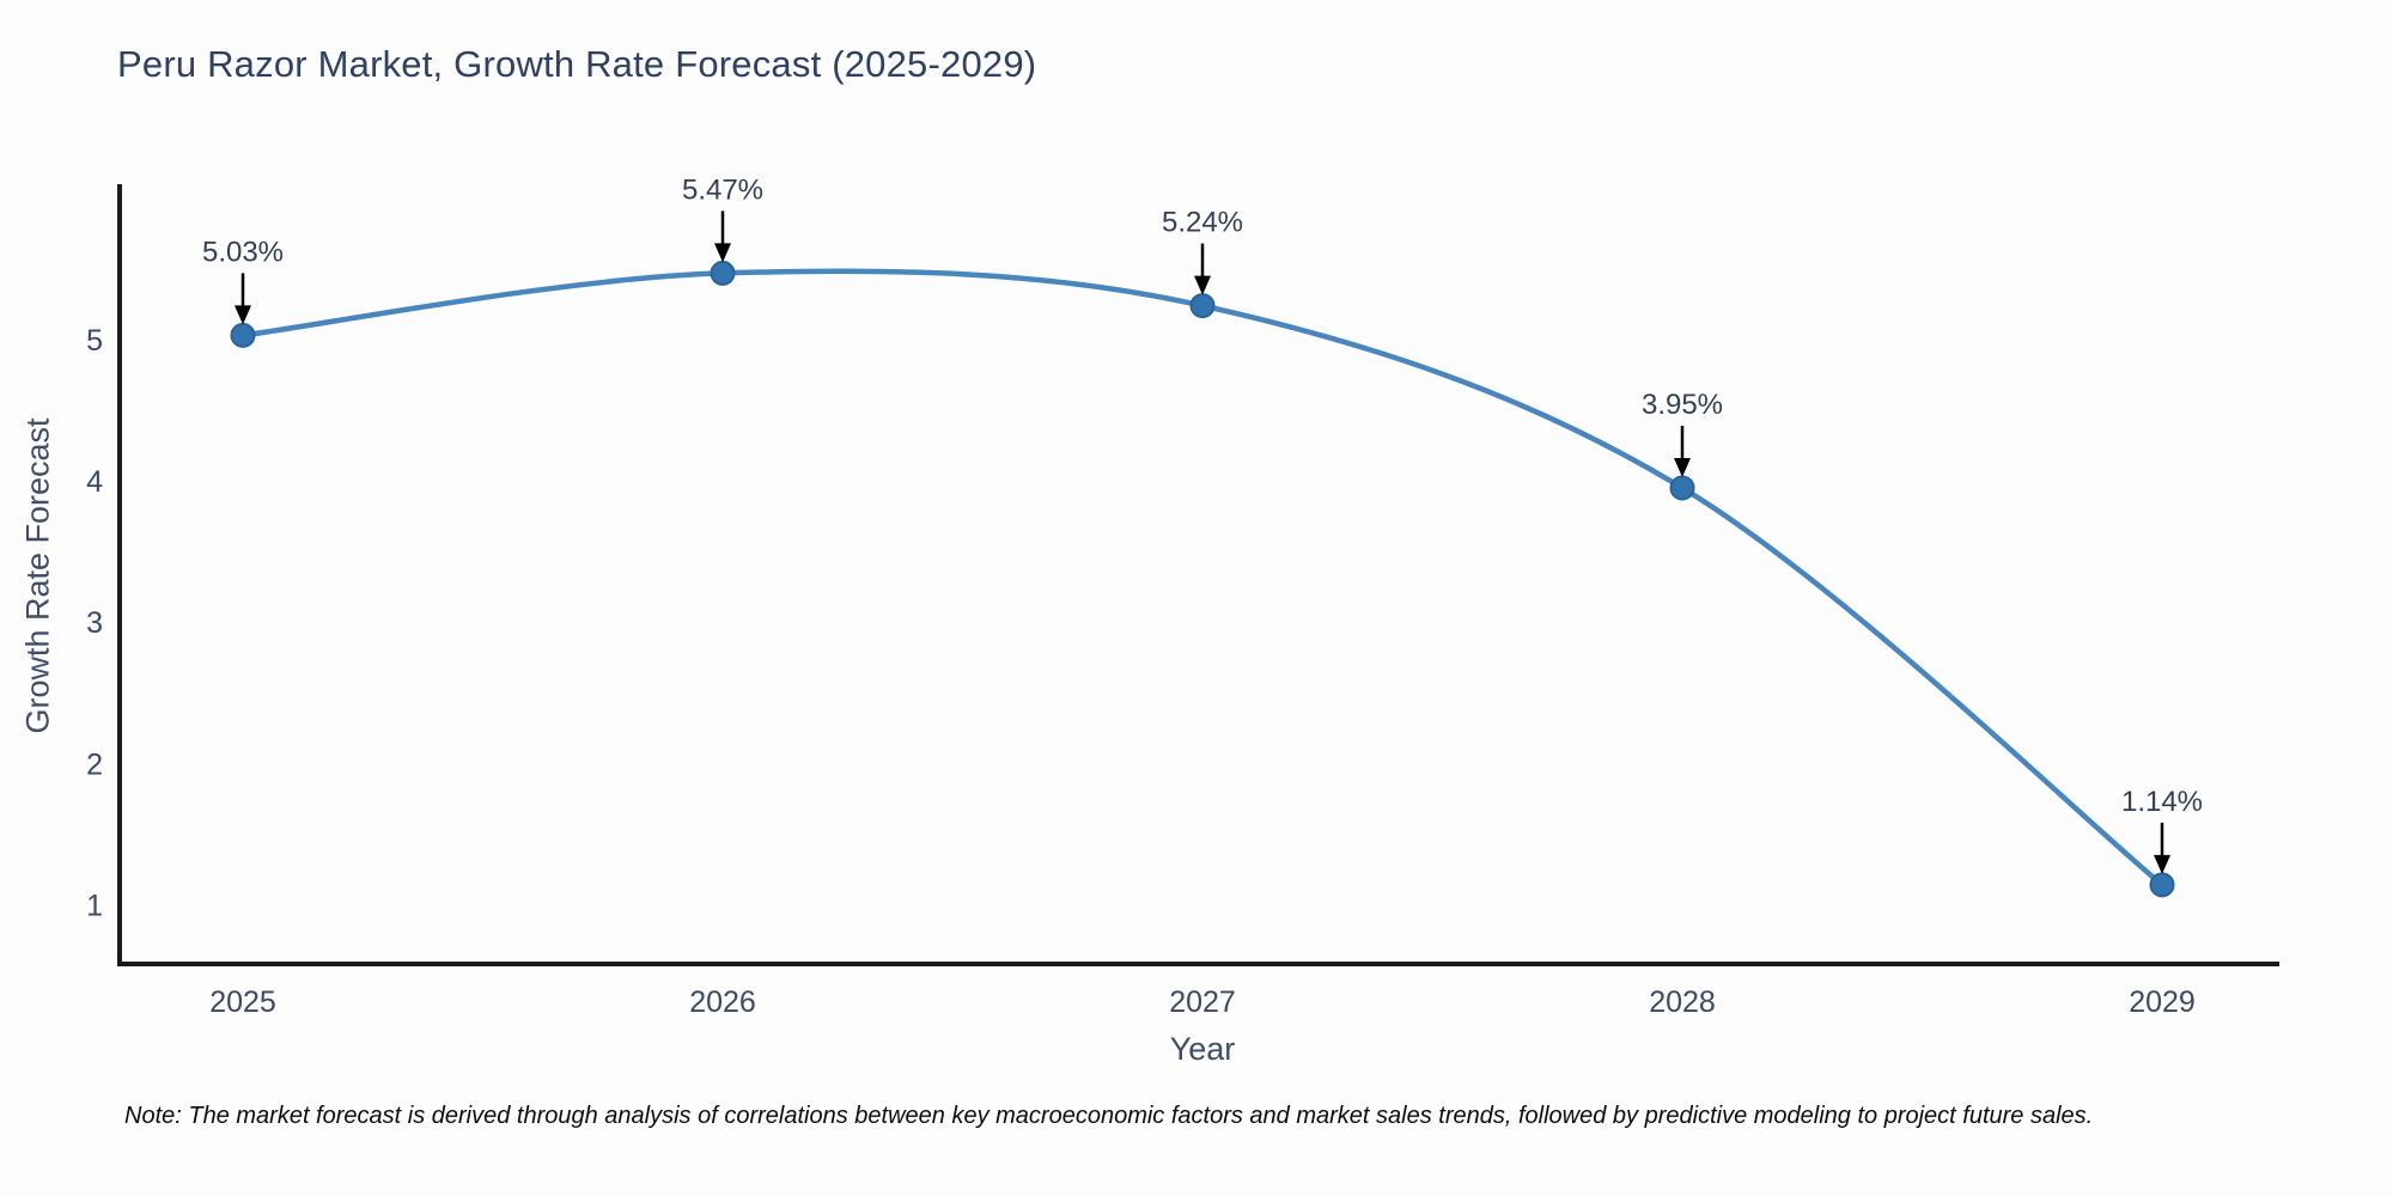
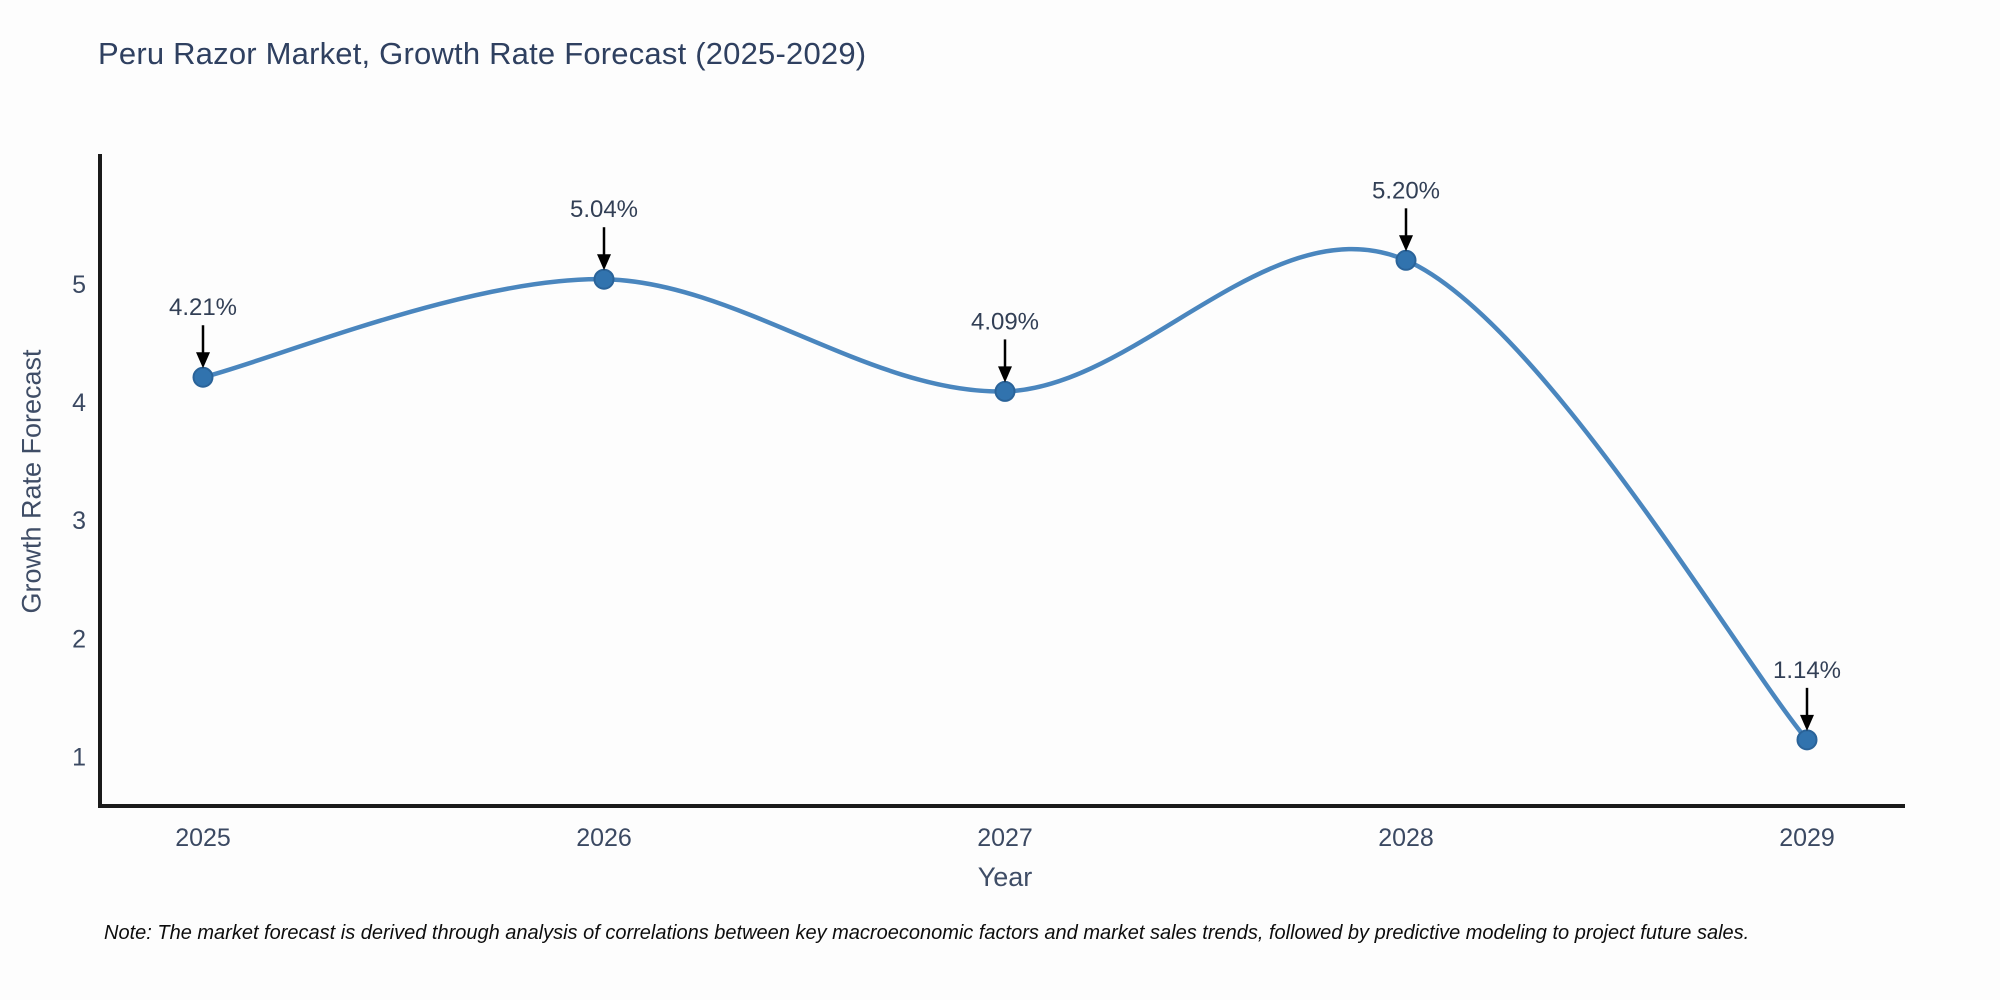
2025: 5.03% -> 4.21%
2026: 5.47% -> 5.04%
2027: 5.24% -> 4.09%
2028: 3.95% -> 5.20%
